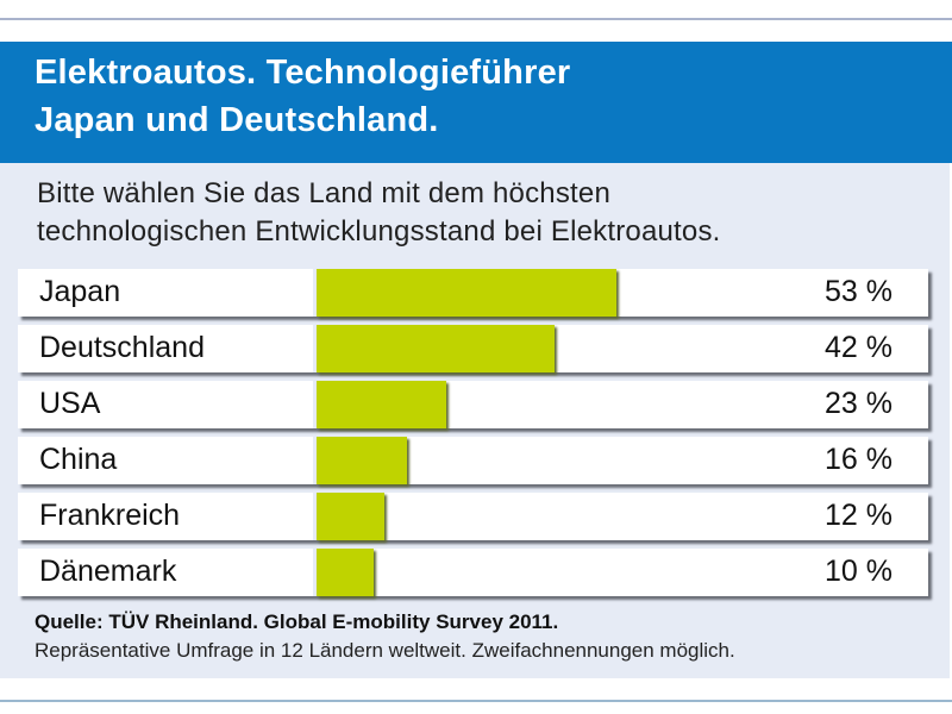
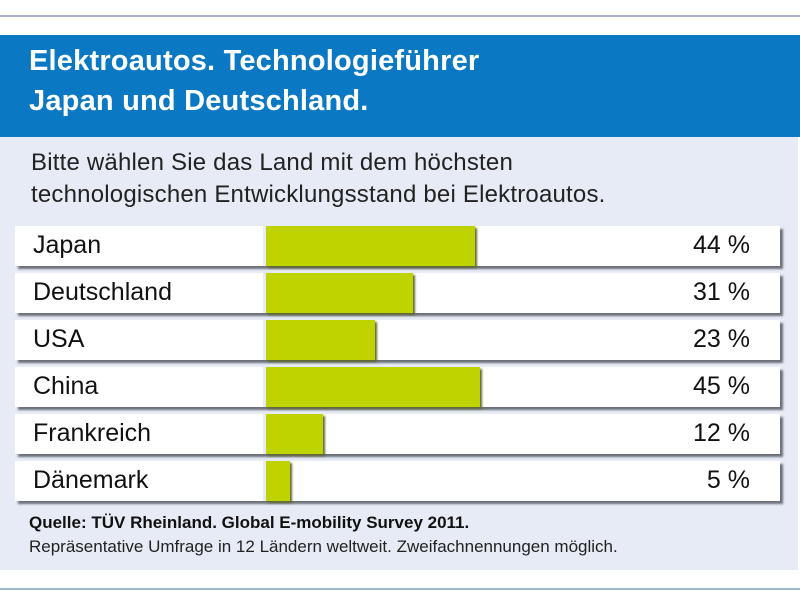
Japan: 53 -> 44
Deutschland: 42 -> 31
China: 16 -> 45
Dänemark: 10 -> 5
